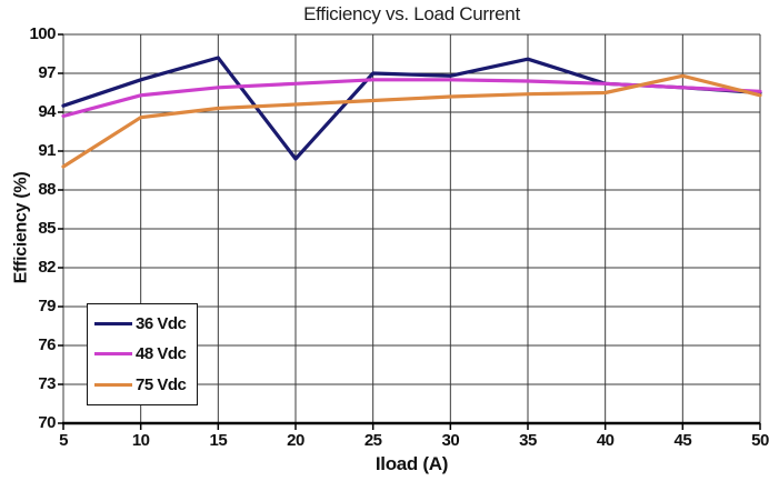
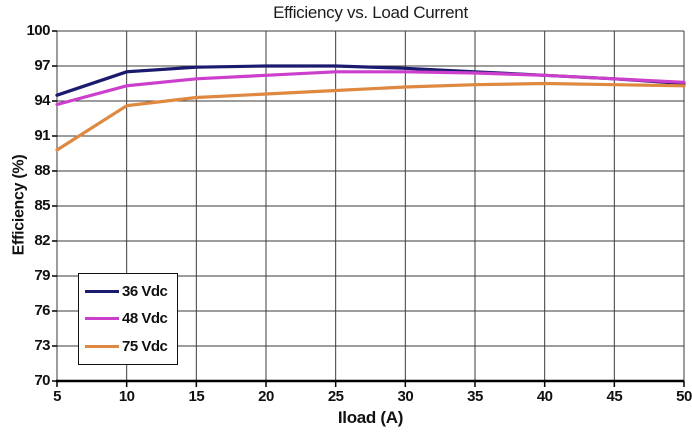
36 Vdc/15: 98.2 -> 96.9
36 Vdc/20: 90.4 -> 97.0
36 Vdc/35: 98.1 -> 96.5
75 Vdc/45: 96.8 -> 95.4
